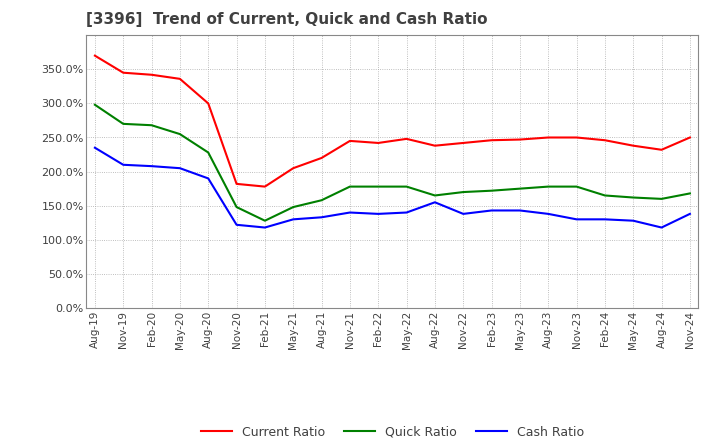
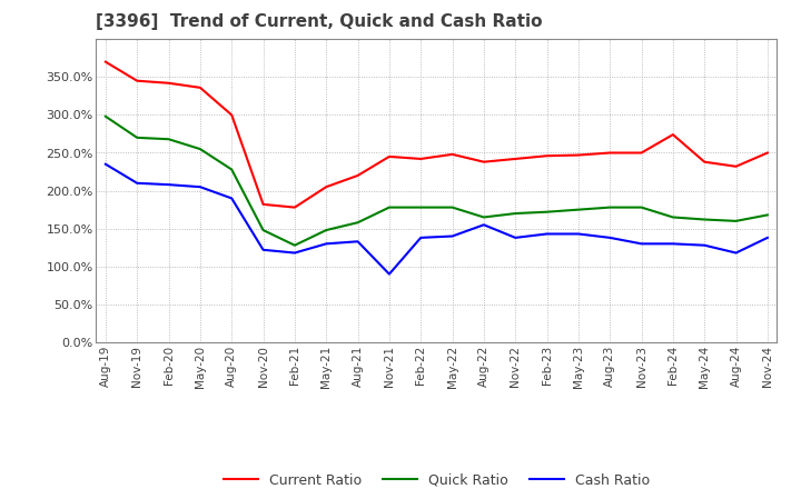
Cash Ratio/Nov-21: 140% -> 90%
Current Ratio/Feb-24: 246% -> 274%
